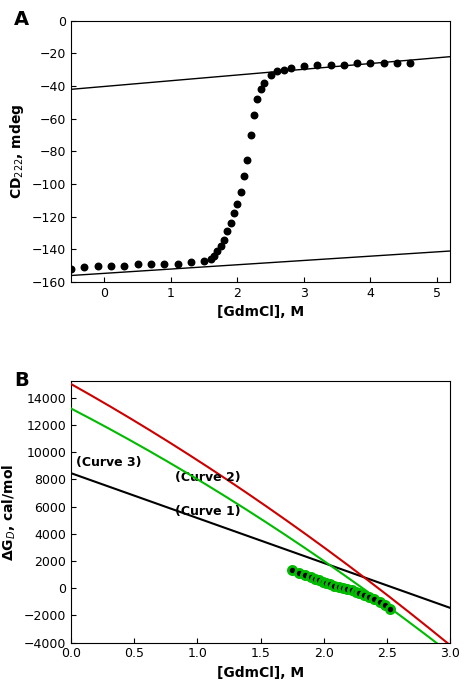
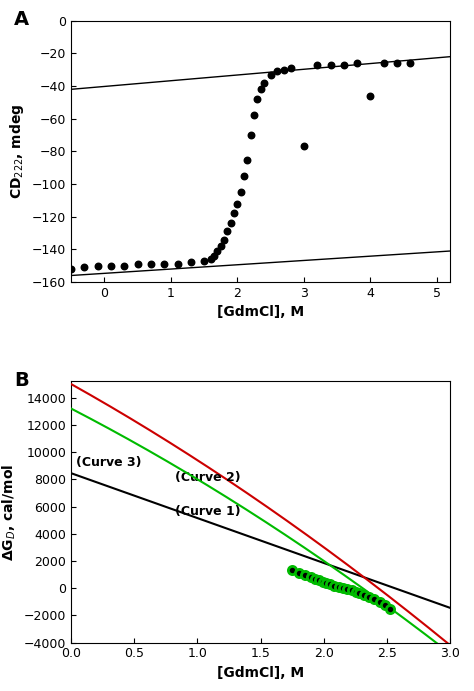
3: -28 -> -77
4: -26 -> -46
